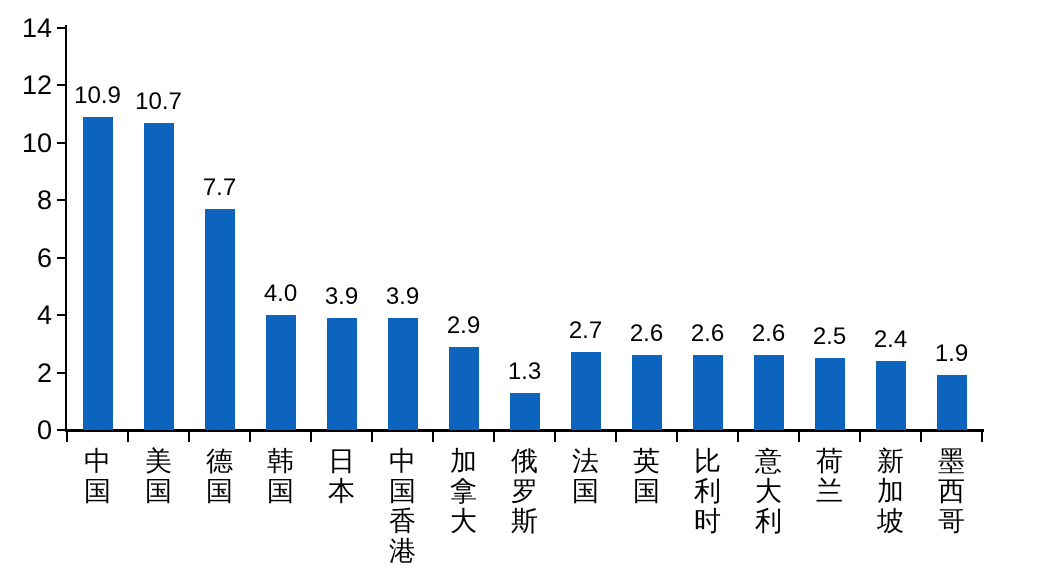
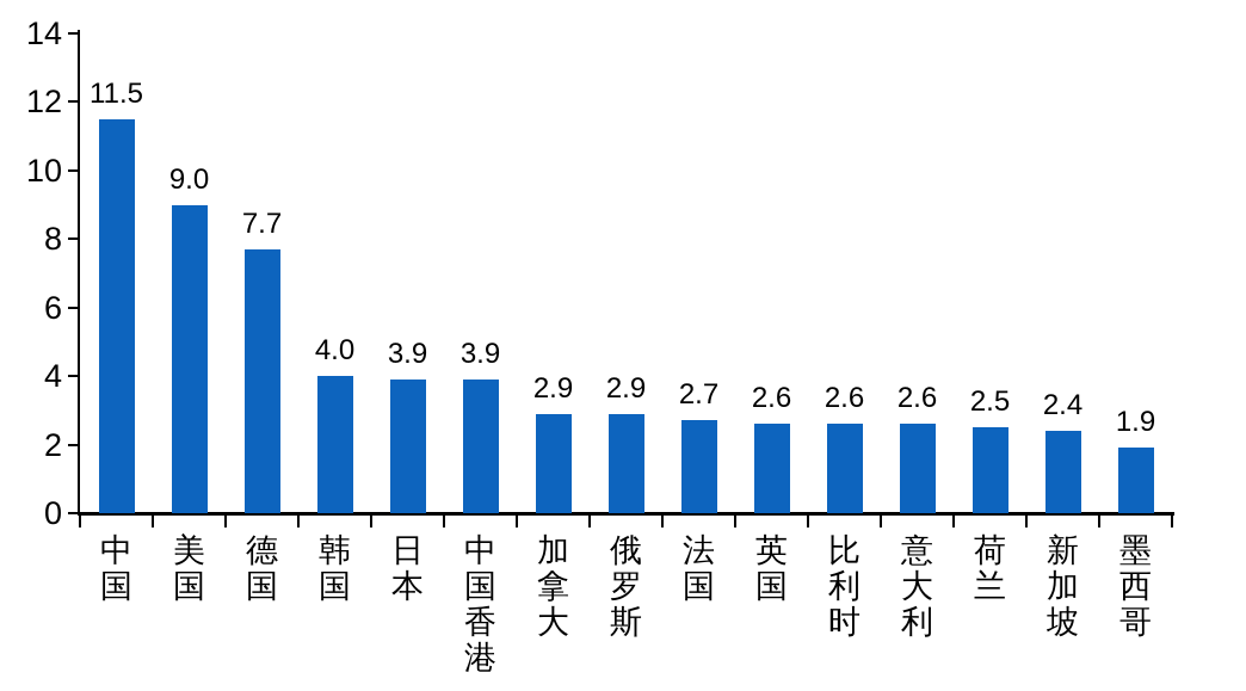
中国: 10.9 -> 11.5
美国: 10.7 -> 9.0
俄罗斯: 1.3 -> 2.9
